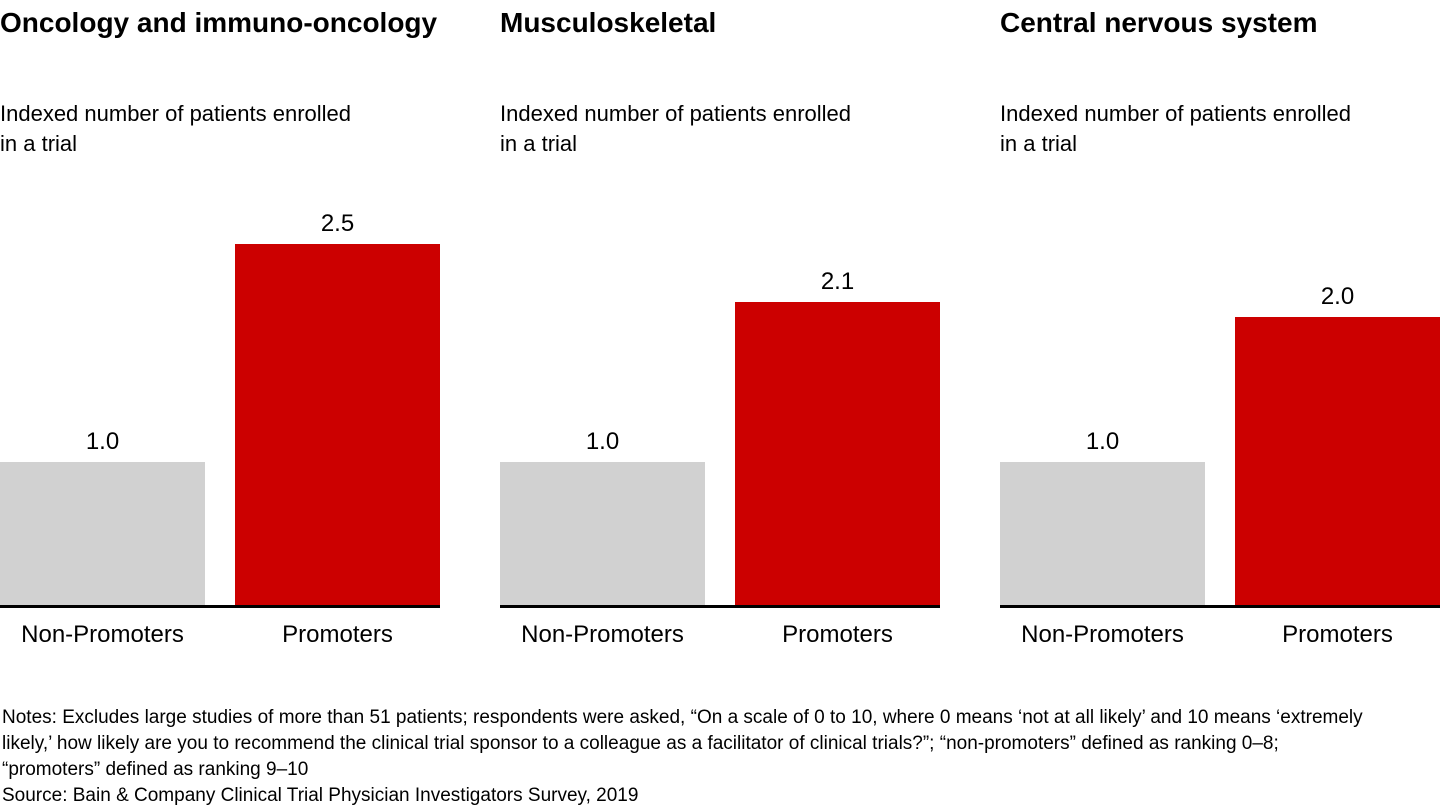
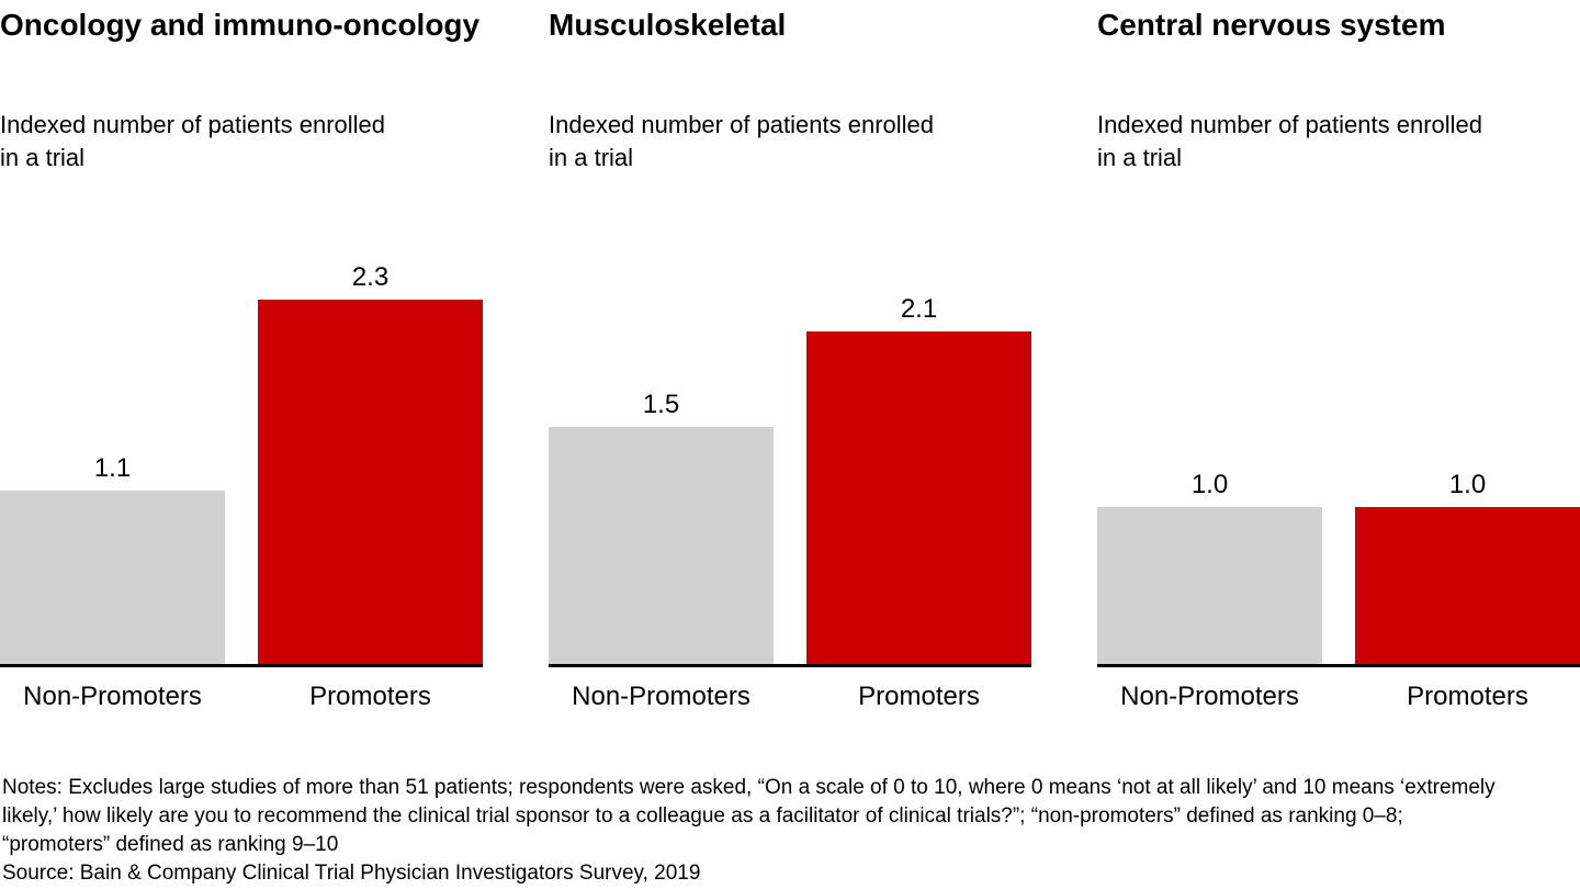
Oncology and immuno-oncology/Non-Promoters: 1.0 -> 1.1
Oncology and immuno-oncology/Promoters: 2.5 -> 2.3
Musculoskeletal/Non-Promoters: 1.0 -> 1.5
Central nervous system/Promoters: 2.0 -> 1.0
